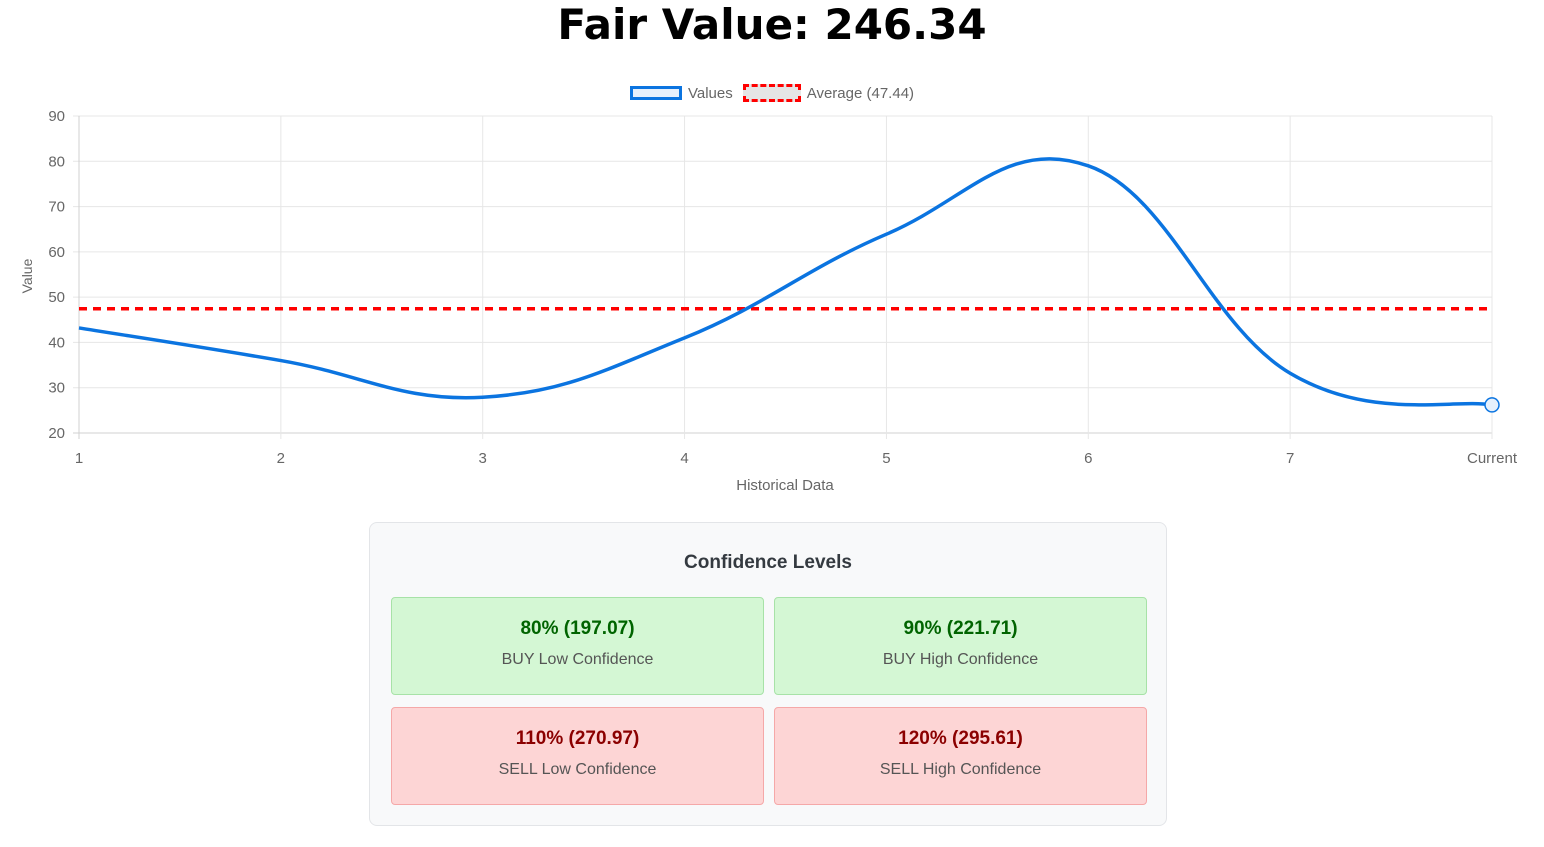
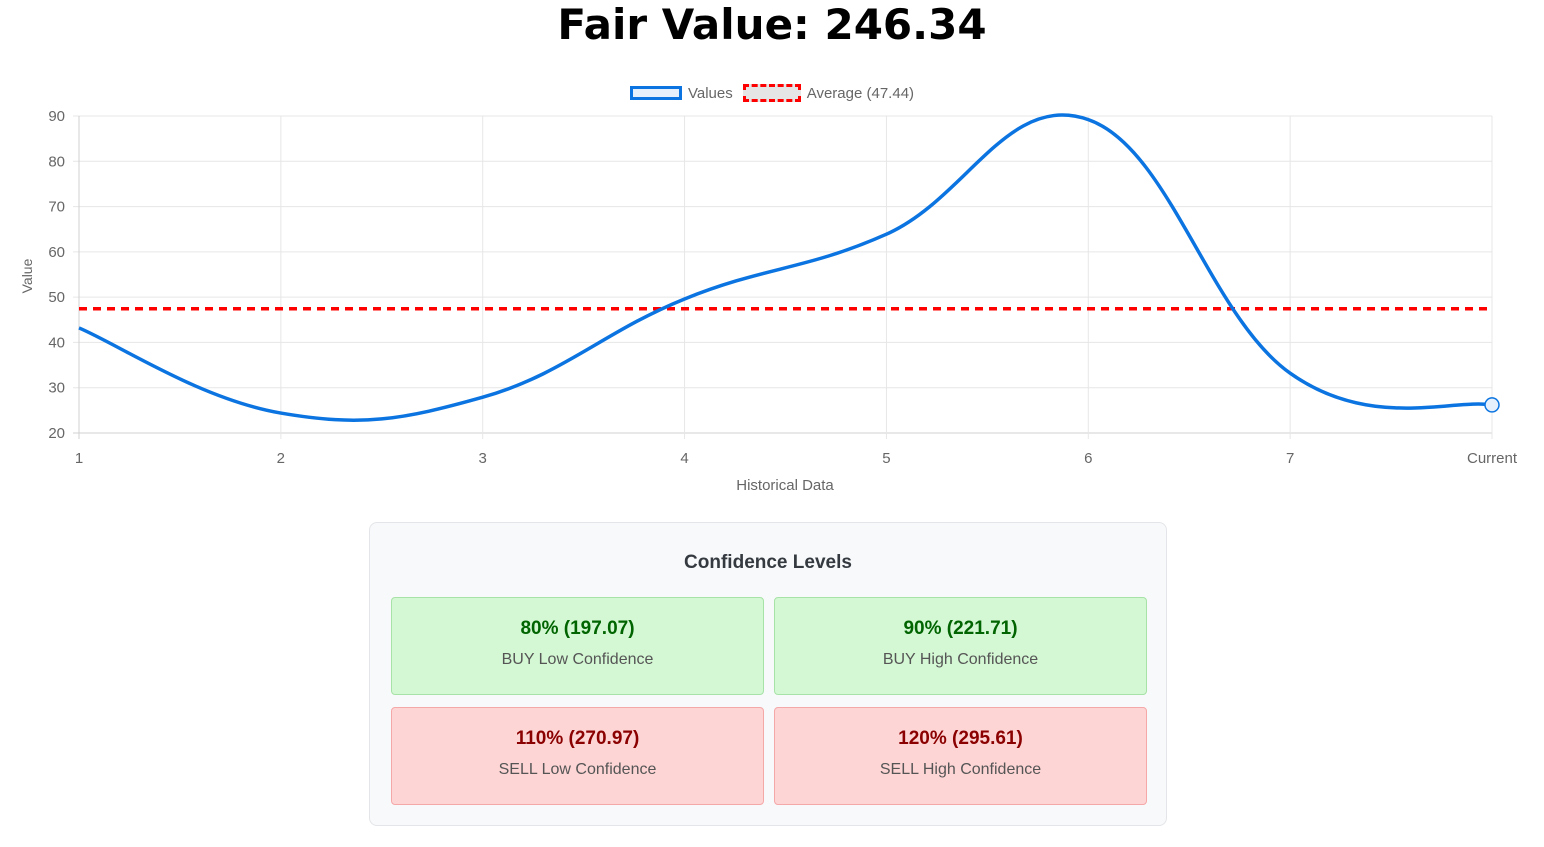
Values/2: 36 -> 24
Values/4: 41 -> 50
Values/6: 79 -> 89
